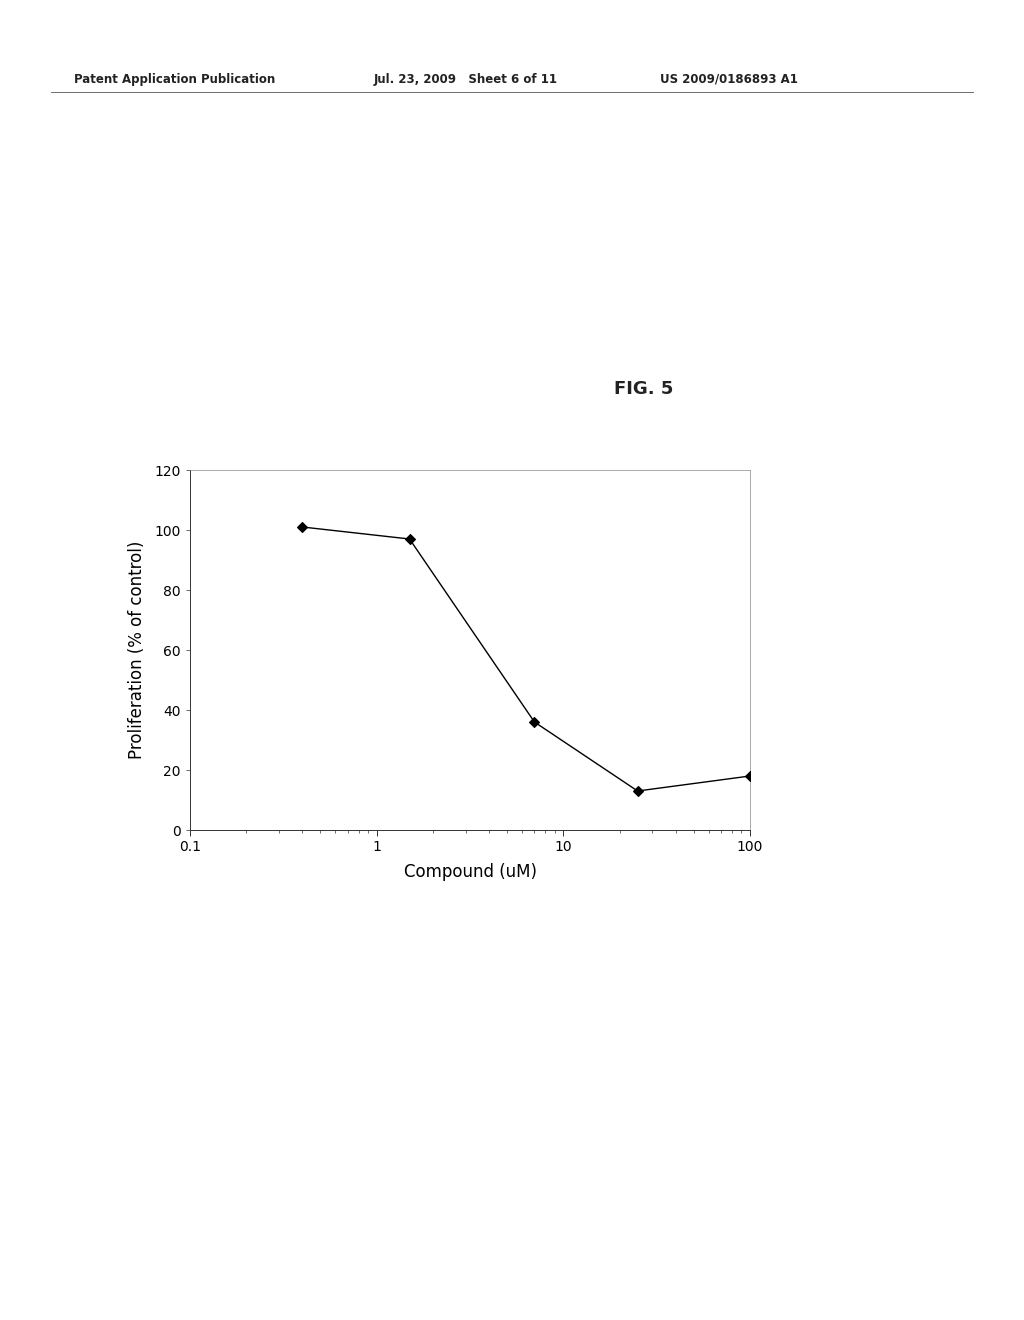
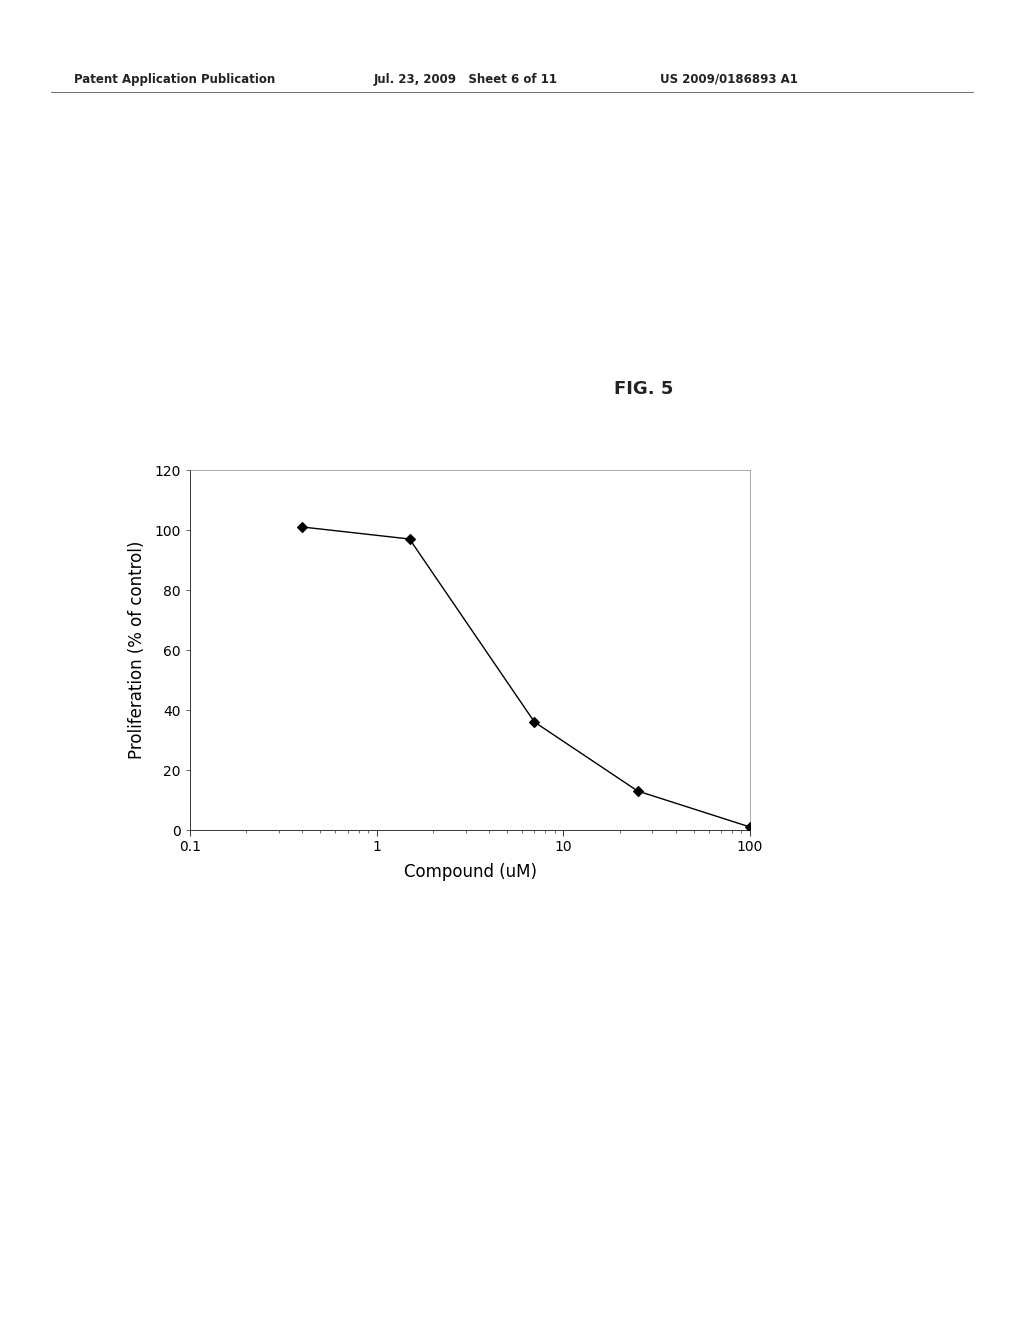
100: 18 -> 1
